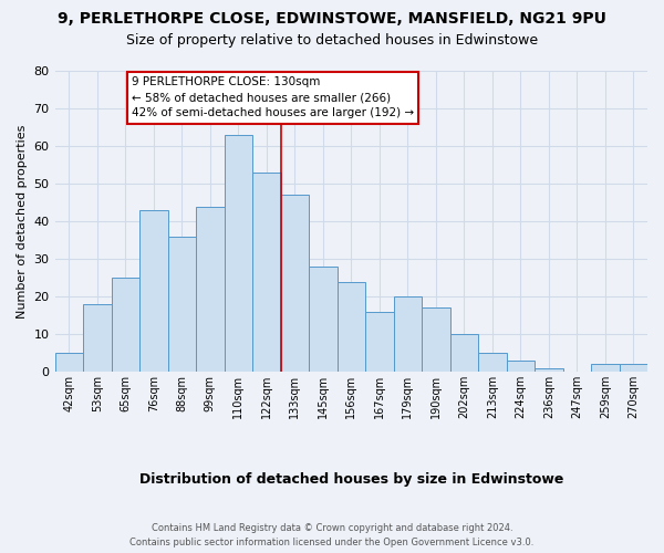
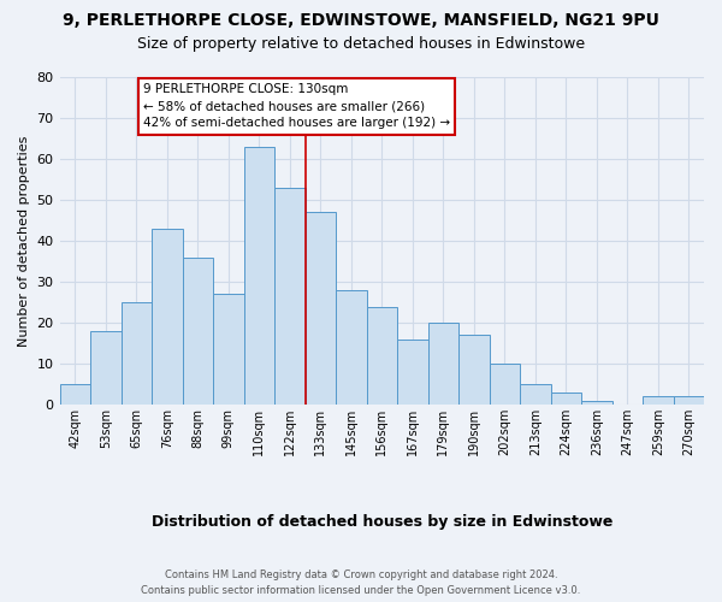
99sqm: 44 -> 27
